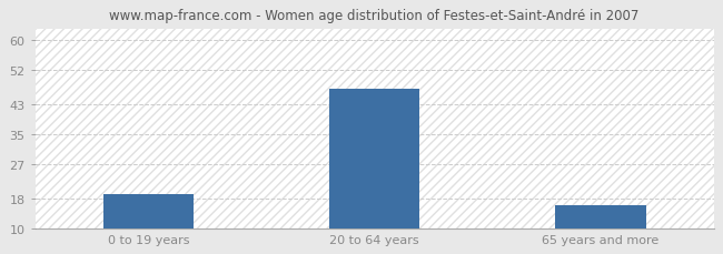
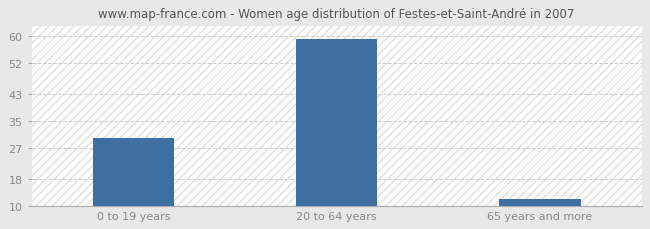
0 to 19 years: 19 -> 30
20 to 64 years: 47 -> 59
65 years and more: 16 -> 12
